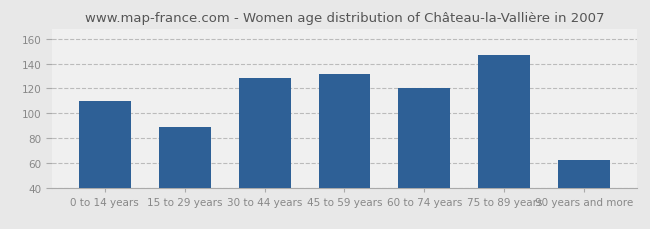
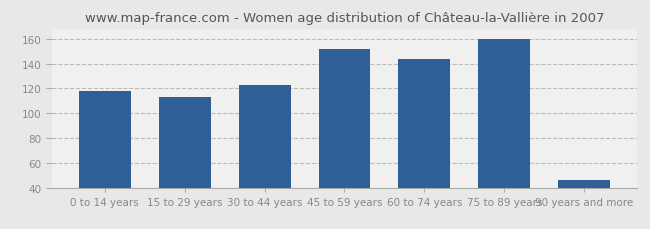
0 to 14 years: 110 -> 118
15 to 29 years: 89 -> 113
30 to 44 years: 128 -> 123
45 to 59 years: 132 -> 152
60 to 74 years: 120 -> 144
75 to 89 years: 147 -> 160
90 years and more: 62 -> 46
